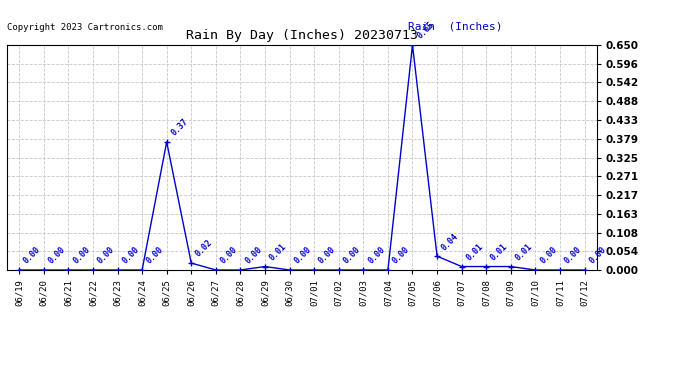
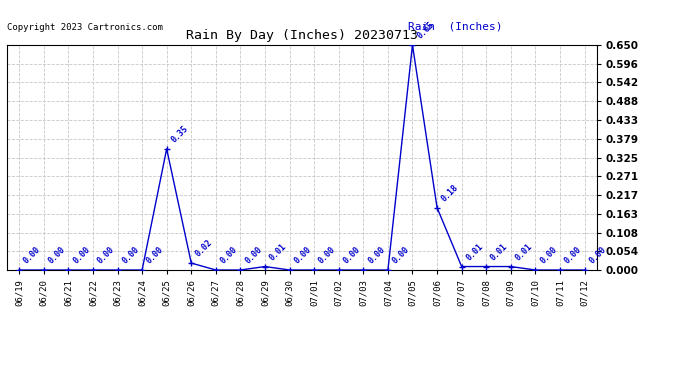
06/25: 0.37 -> 0.35
07/06: 0.04 -> 0.18
